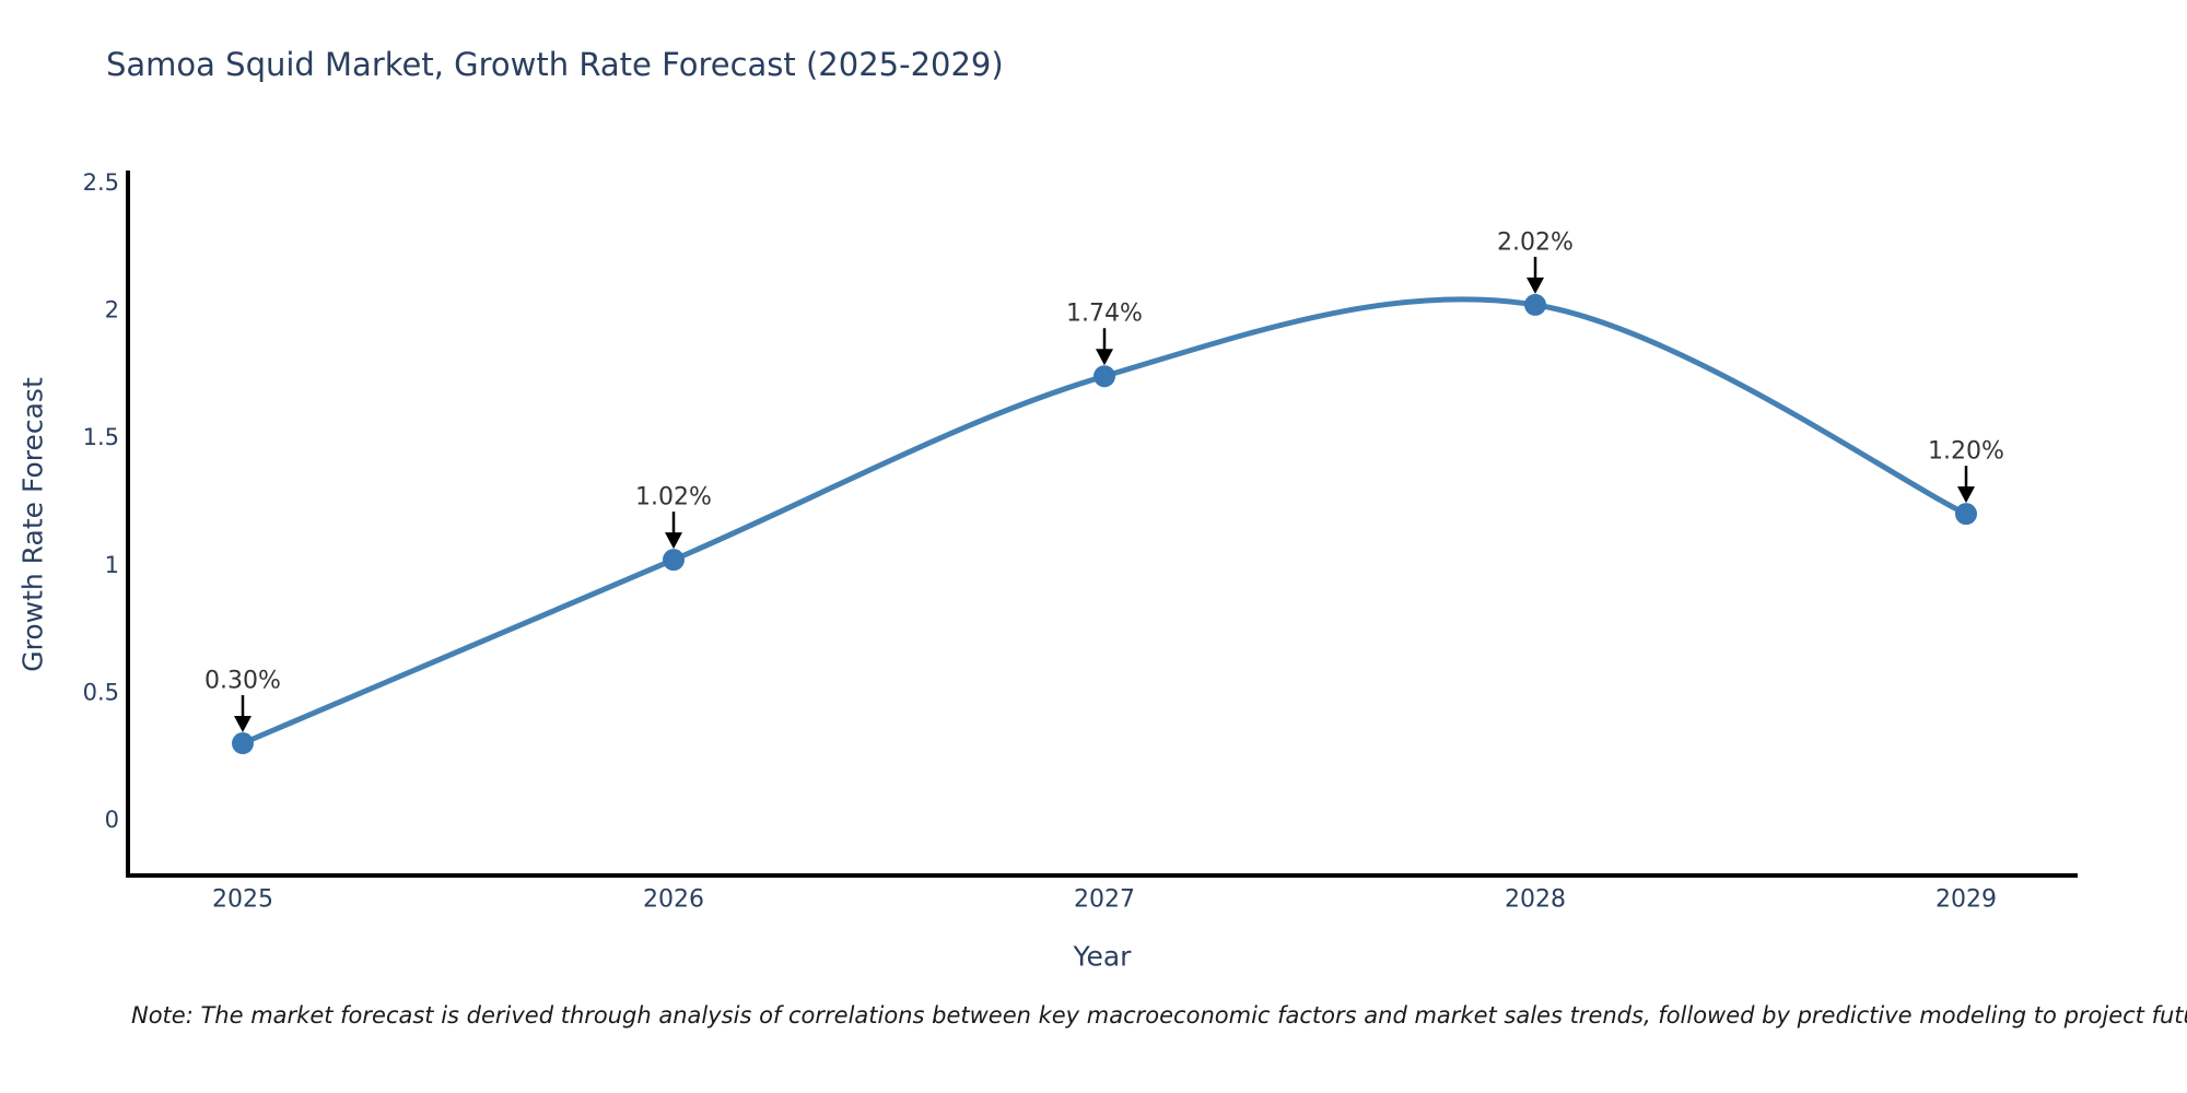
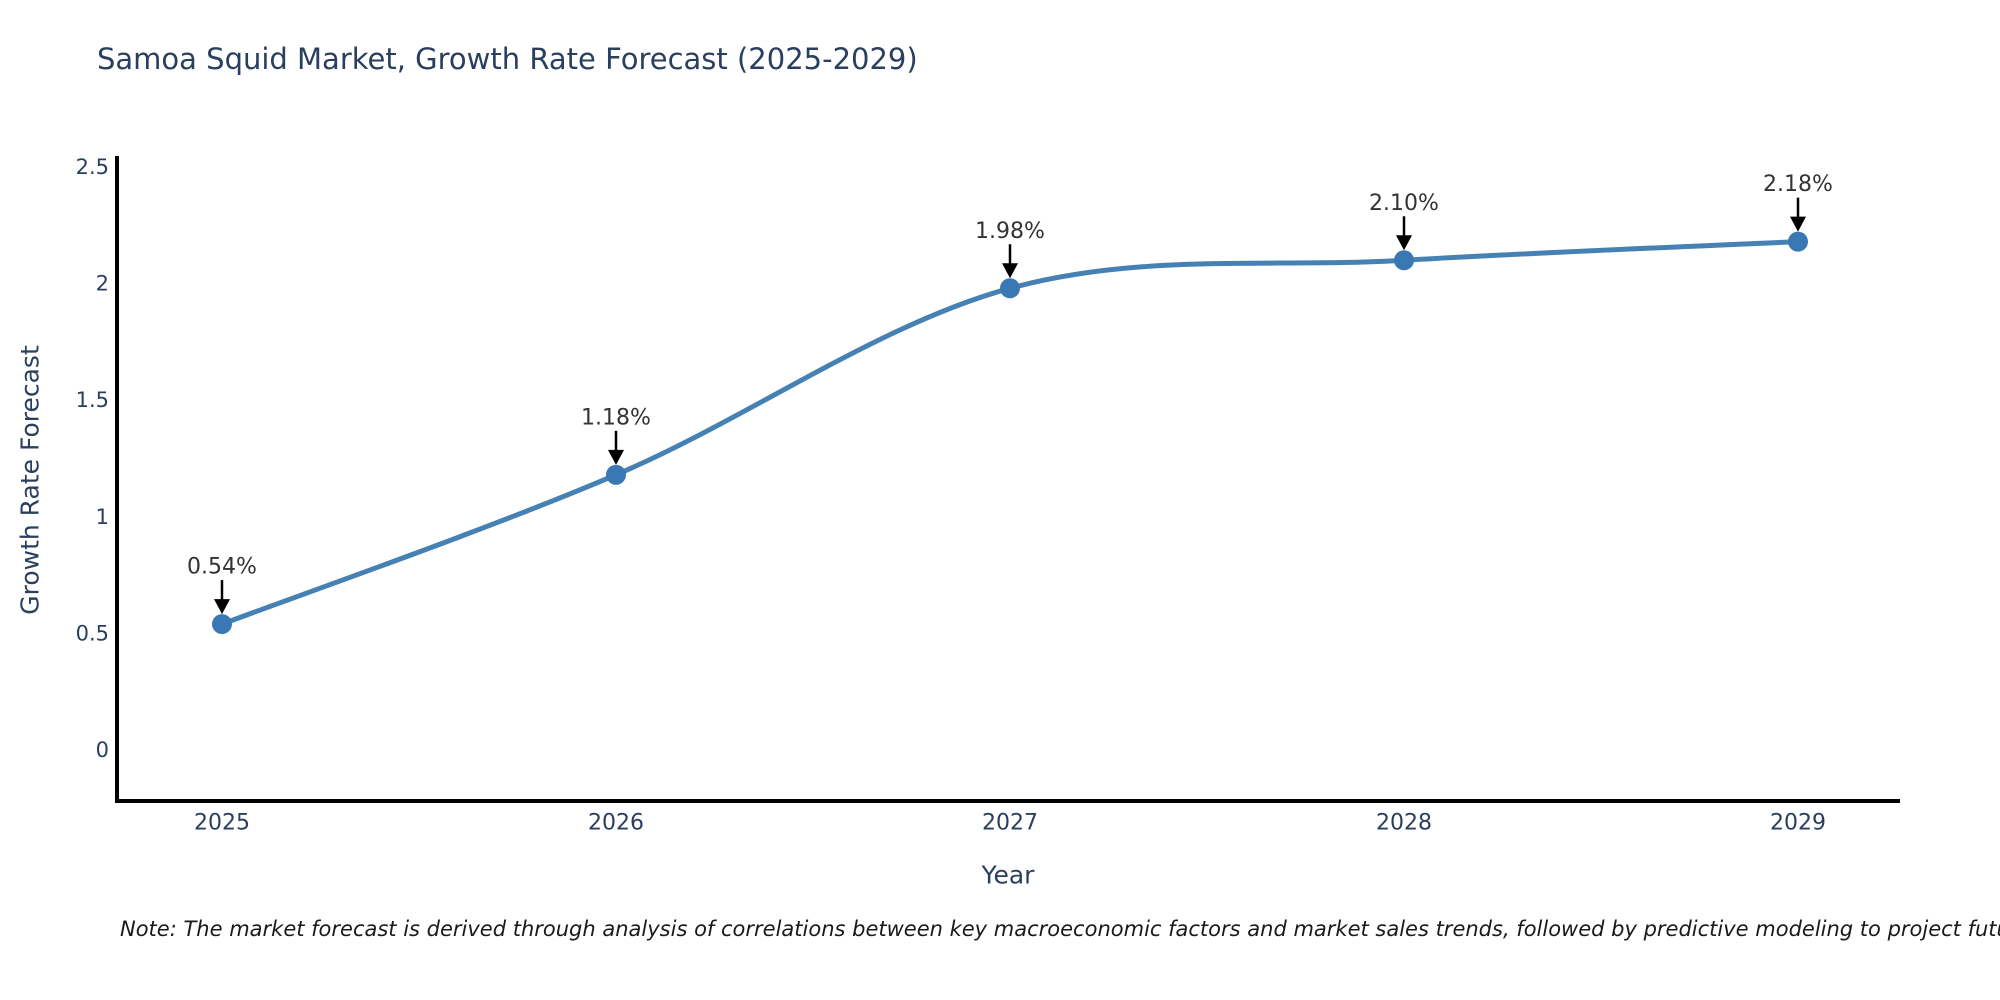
2025: 0.30% -> 0.54%
2026: 1.02% -> 1.18%
2027: 1.74% -> 1.98%
2028: 2.02% -> 2.10%
2029: 1.20% -> 2.18%
